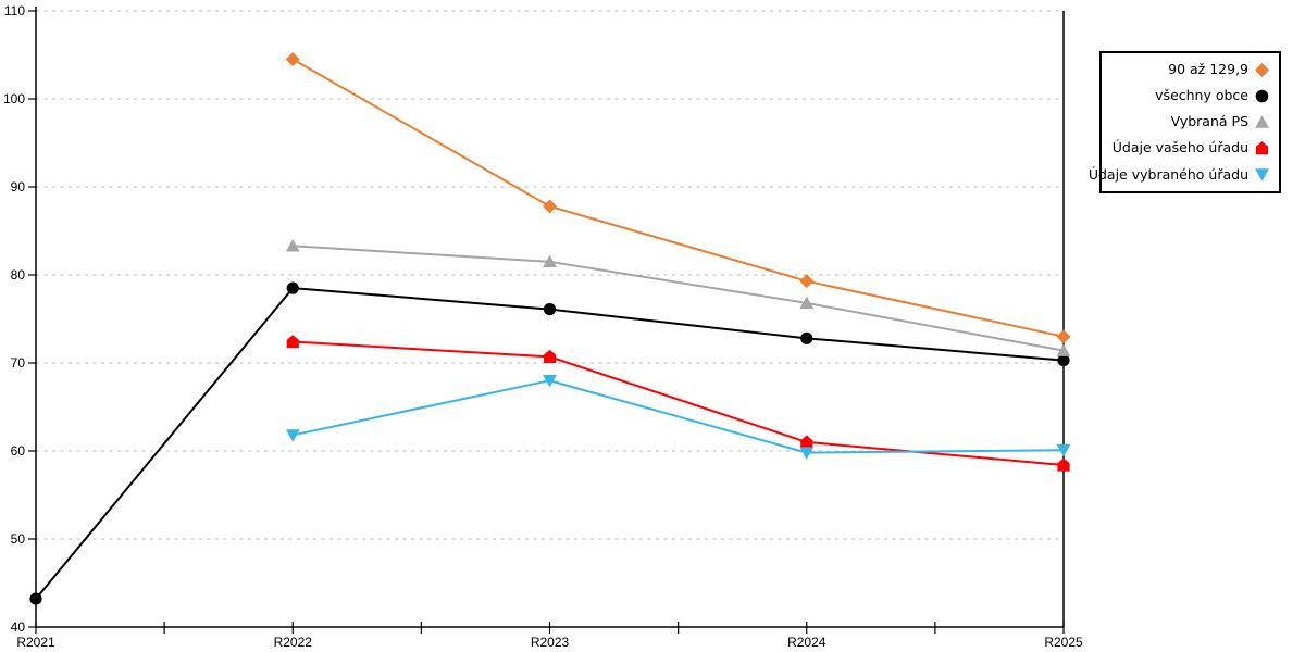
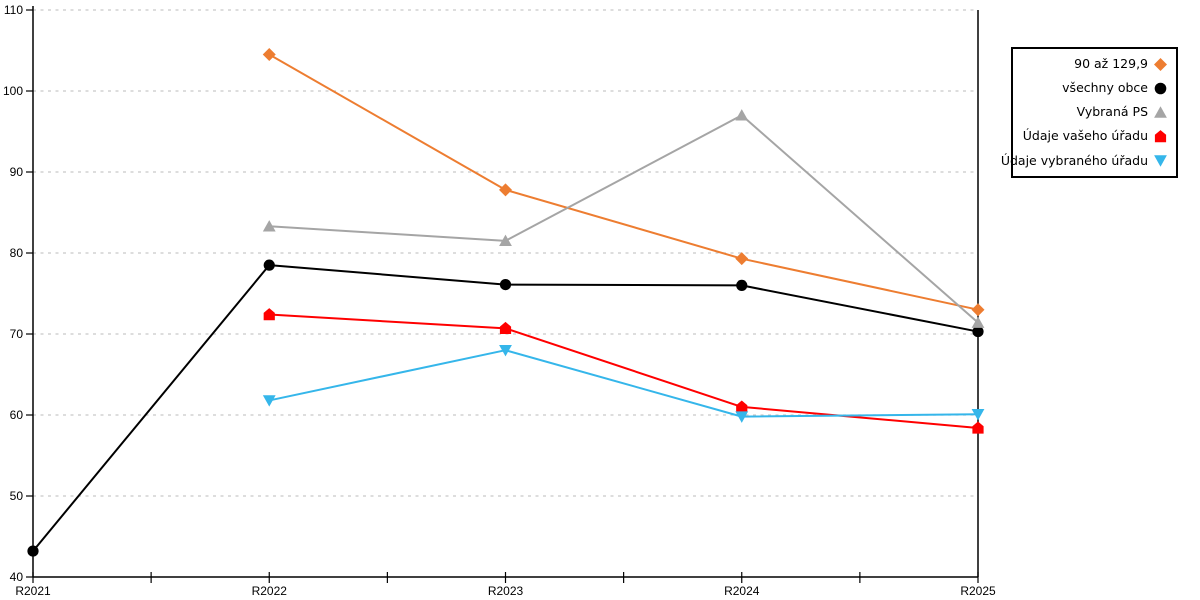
všechny obce/R2024: 73 -> 76
Vybraná PS/R2024: 77 -> 97
